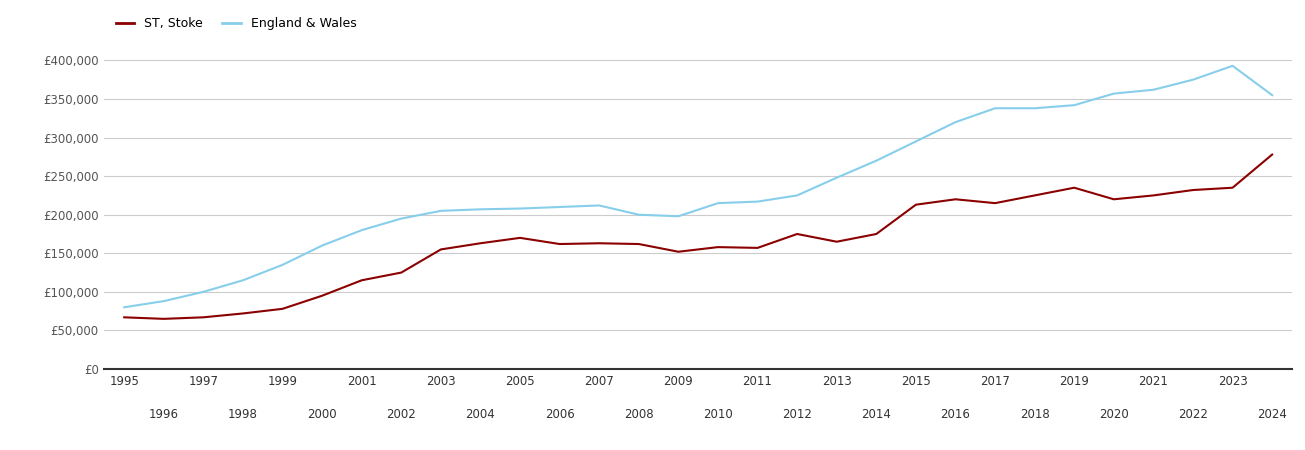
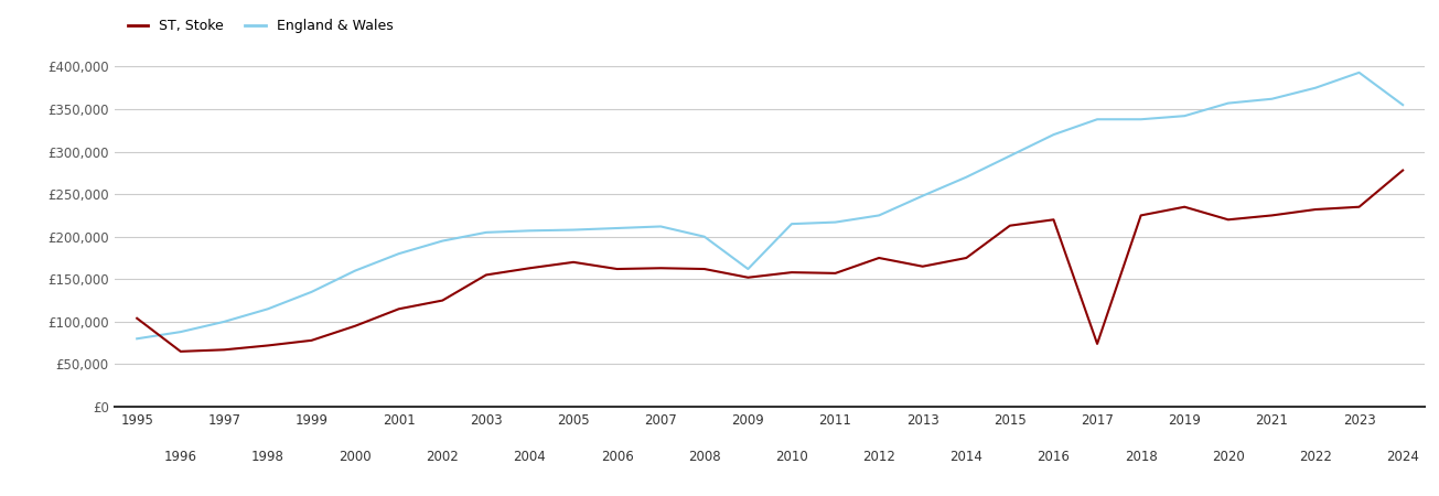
ST, Stoke/1995: £67,000 -> £104,000
England & Wales/2009: £198,000 -> £162,000
ST, Stoke/2017: £215,000 -> £74,000
